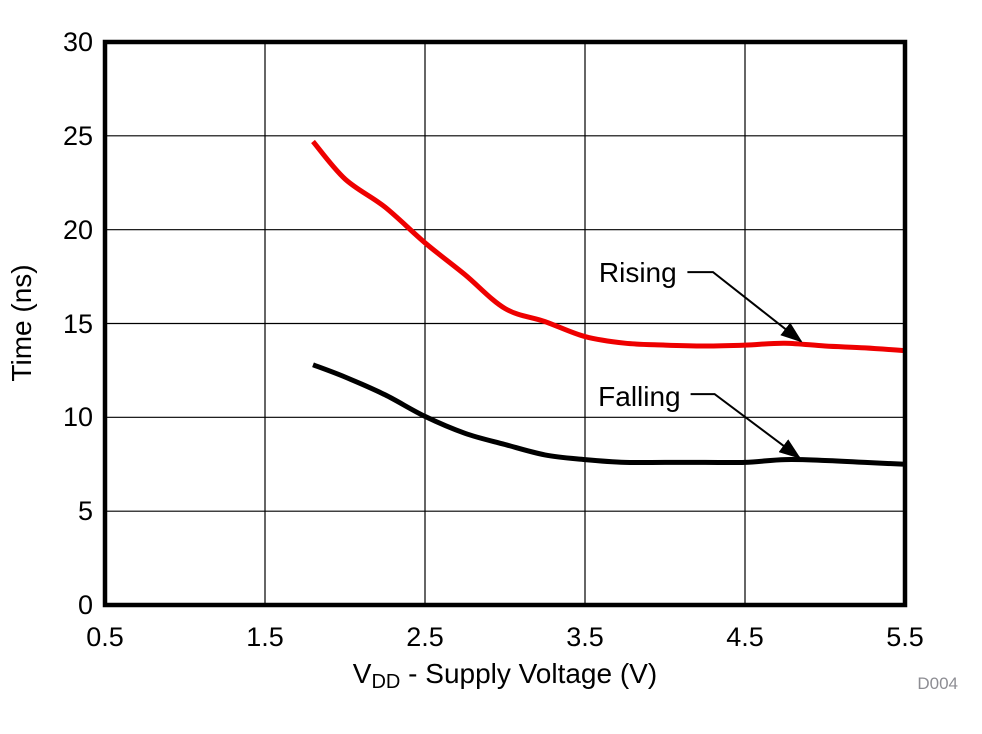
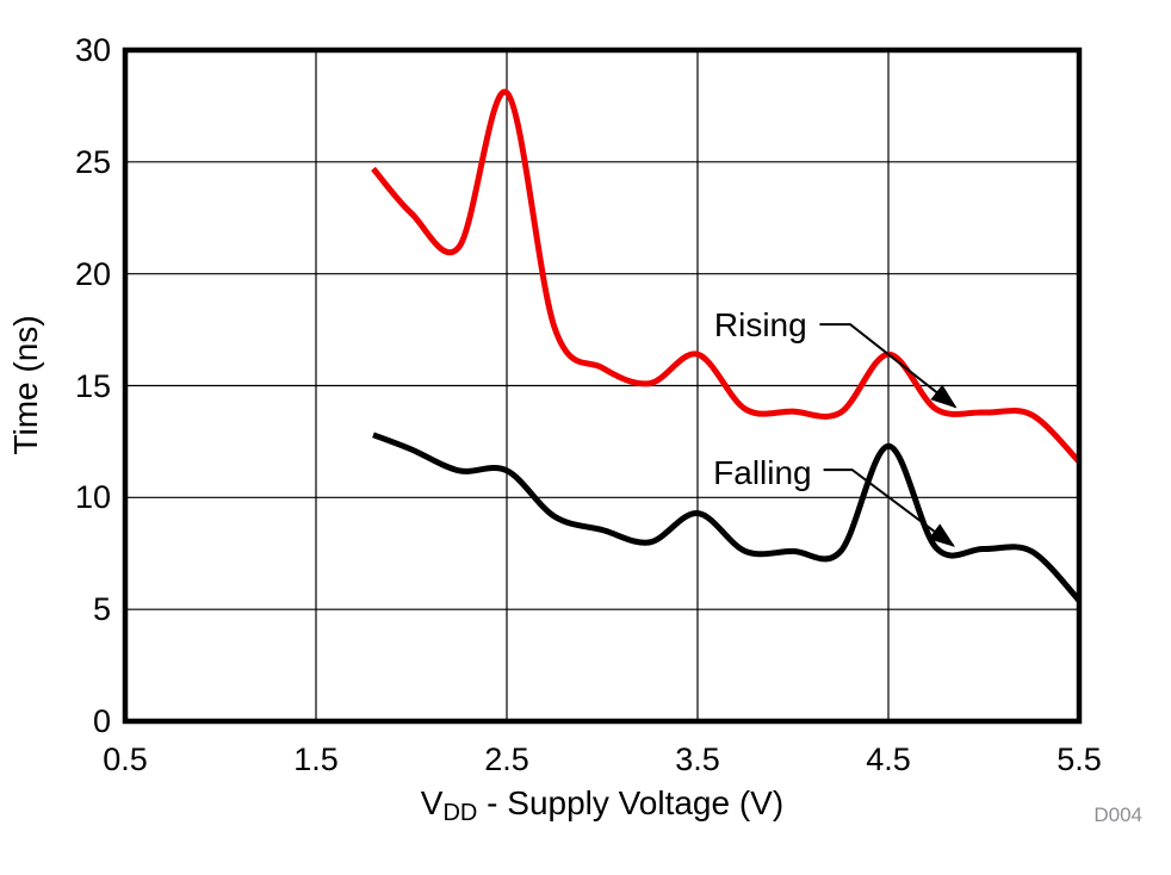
Rising/2.5: 19.3 -> 28.1
Falling/2.5: 10.1 -> 11.2
Rising/3.5: 14.3 -> 16.4
Falling/3.5: 7.8 -> 9.3
Rising/4.5: 13.8 -> 16.4
Falling/4.5: 7.6 -> 12.3
Rising/5.5: 13.6 -> 11.6
Falling/5.5: 7.5 -> 5.4
